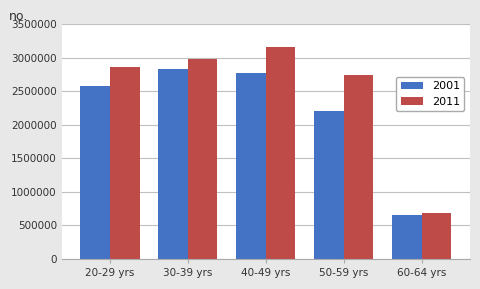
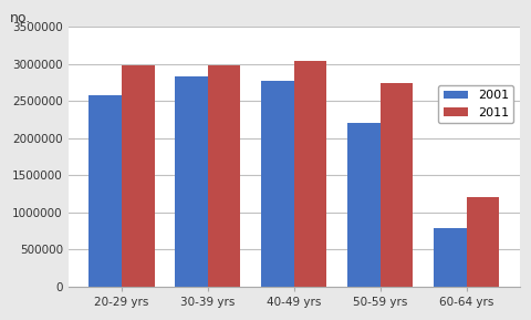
2011/20-29 yrs: 2860000 -> 2980000
2011/40-49 yrs: 3160000 -> 3050000
2001/60-64 yrs: 660000 -> 790000
2011/60-64 yrs: 680000 -> 1210000
